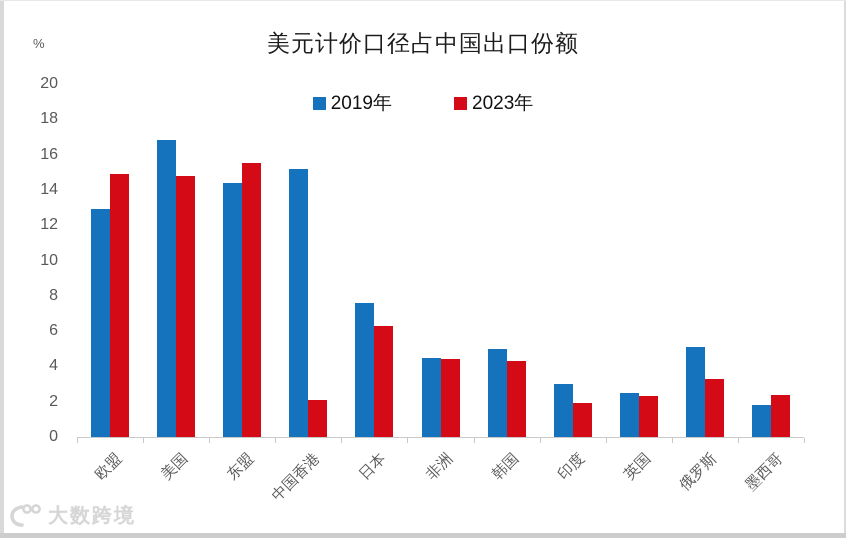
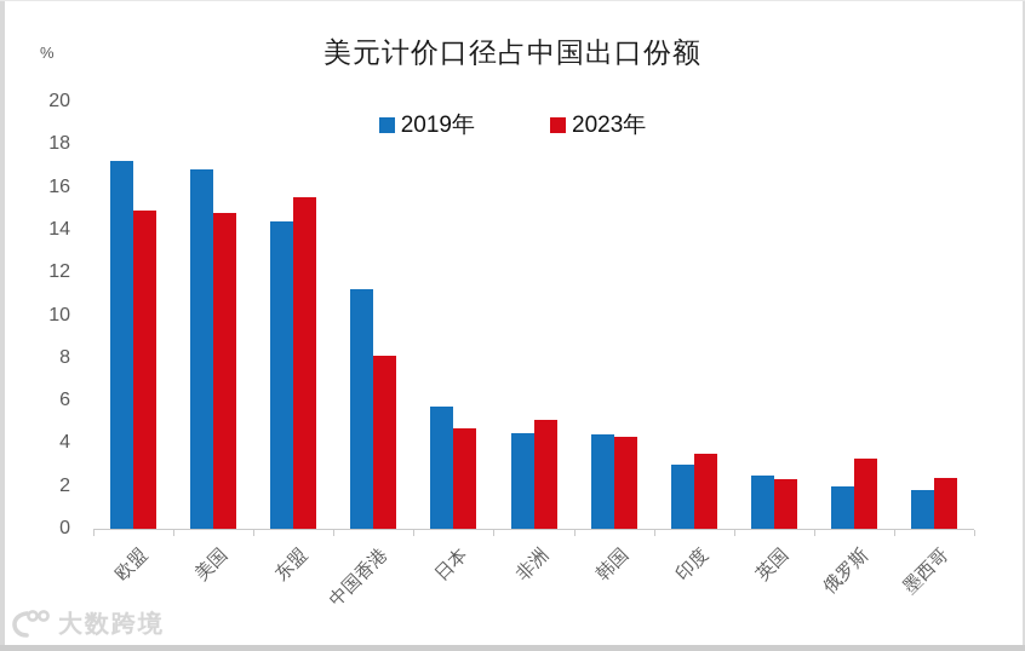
2019年/欧盟: 12.9 -> 17.2
2019年/中国香港: 15.2 -> 11.2
2023年/中国香港: 2.1 -> 8.1
2019年/日本: 7.6 -> 5.7
2023年/日本: 6.3 -> 4.7
2023年/非洲: 4.4 -> 5.1
2019年/韩国: 5.0 -> 4.4
2023年/印度: 1.9 -> 3.5
2019年/俄罗斯: 5.1 -> 2.0
